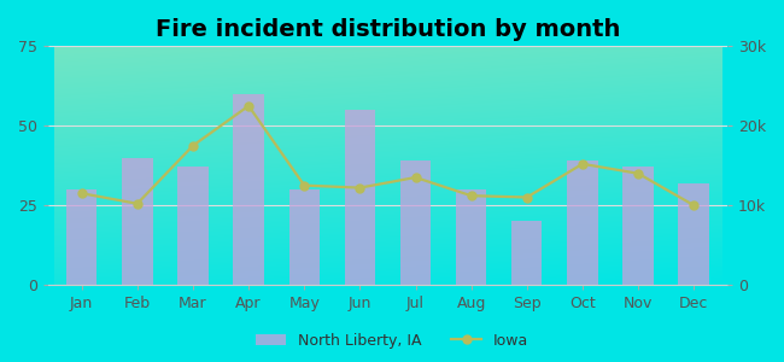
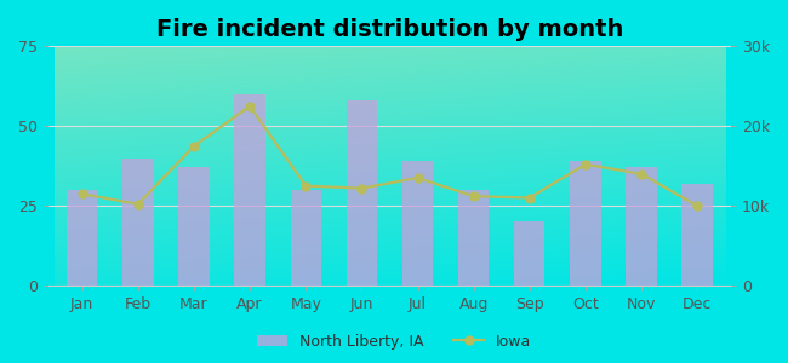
North Liberty, IA/Jun: 55 -> 58
